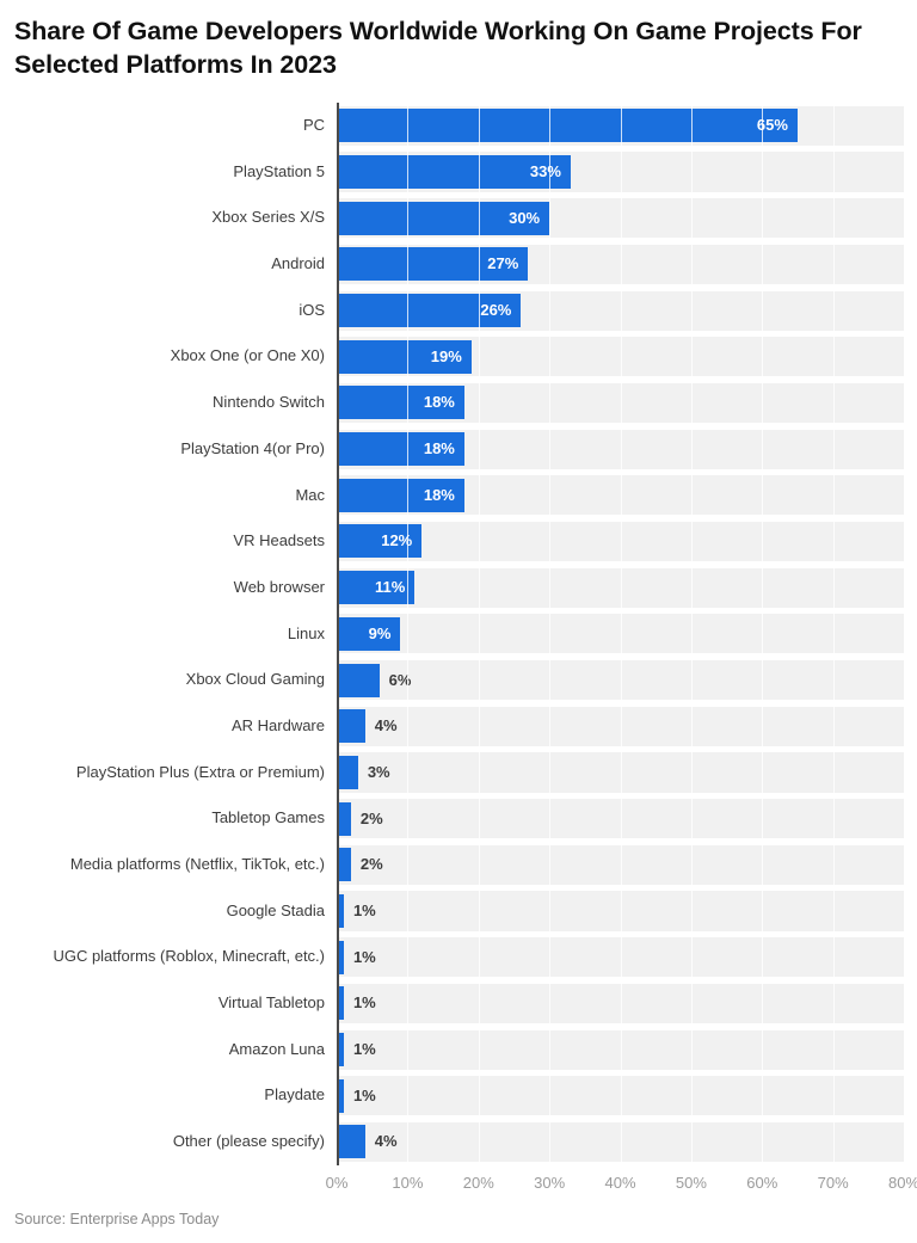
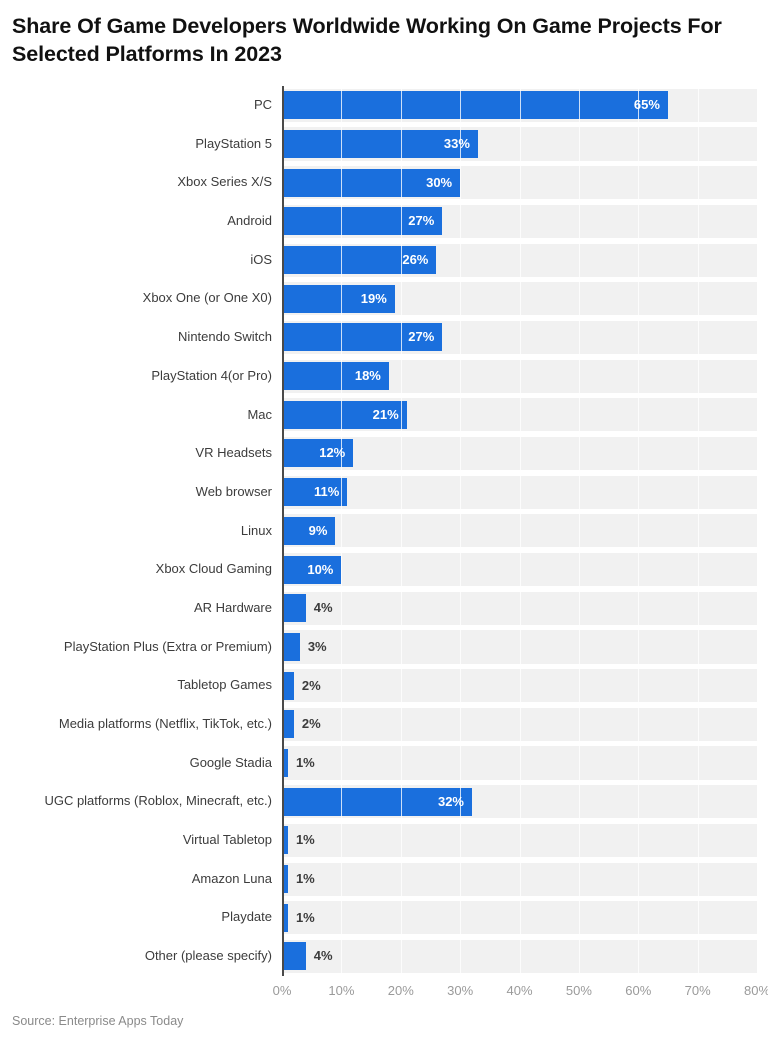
Nintendo Switch: 18% -> 27%
Mac: 18% -> 21%
Xbox Cloud Gaming: 6% -> 10%
UGC platforms (Roblox, Minecraft, etc.): 1% -> 32%
